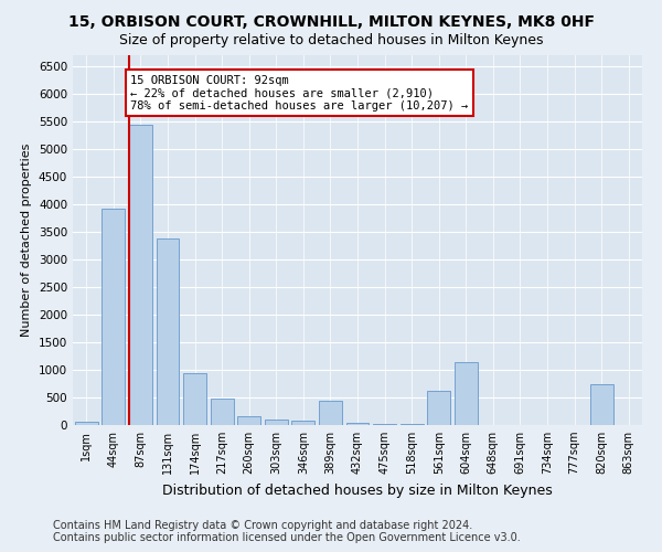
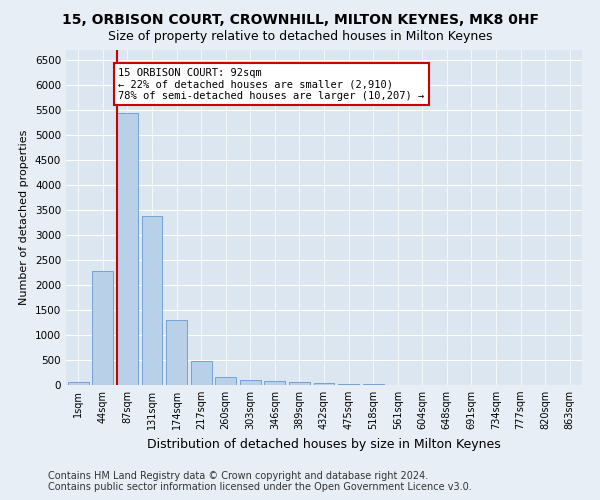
44sqm: 3920 -> 2280
174sqm: 940 -> 1300
389sqm: 440 -> 60
561sqm: 620 -> 10
604sqm: 1140 -> 10
820sqm: 740 -> 0
